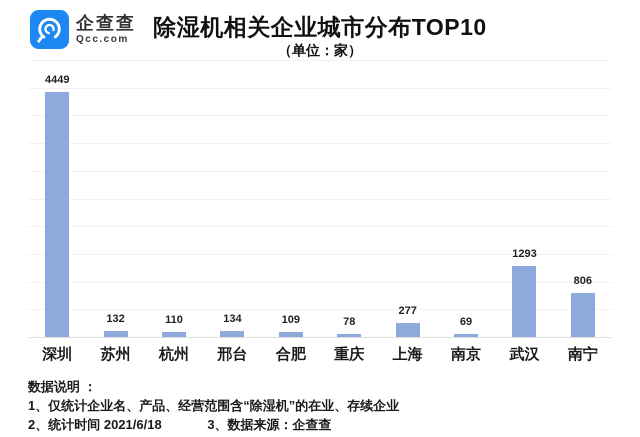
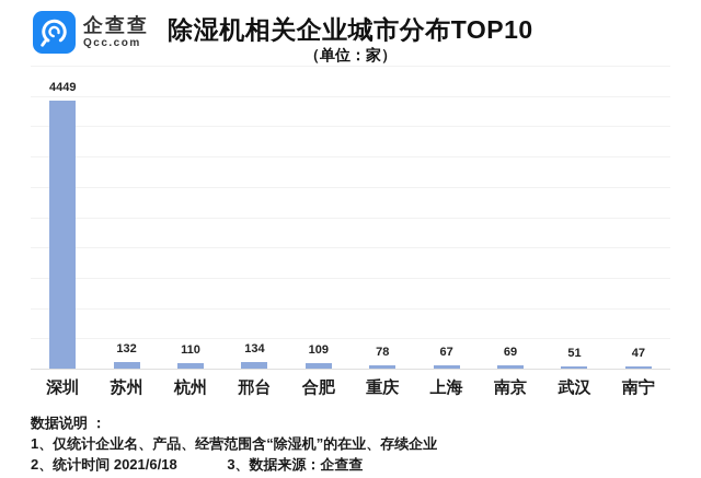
上海: 277 -> 67
武汉: 1293 -> 51
南宁: 806 -> 47
